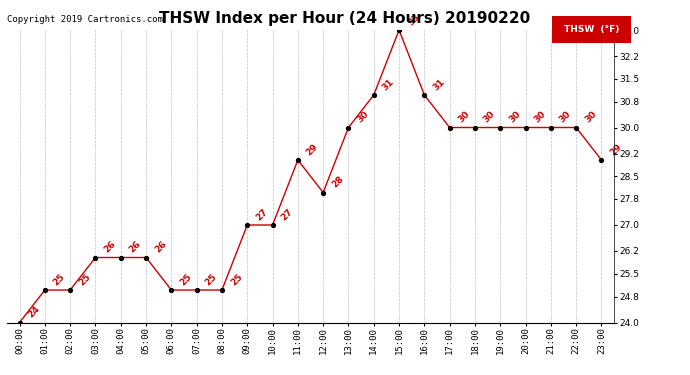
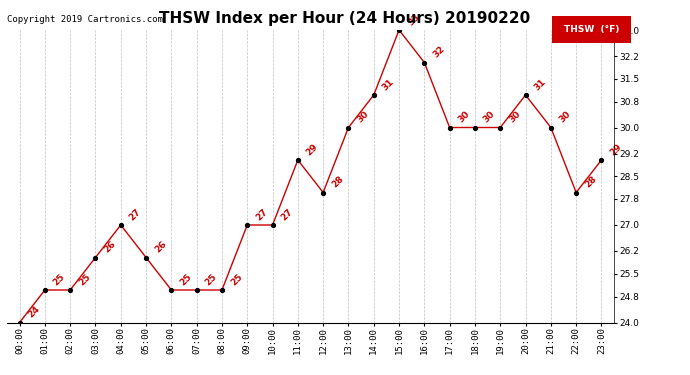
04:00: 26 -> 27
16:00: 31 -> 32
20:00: 30 -> 31
22:00: 30 -> 28
